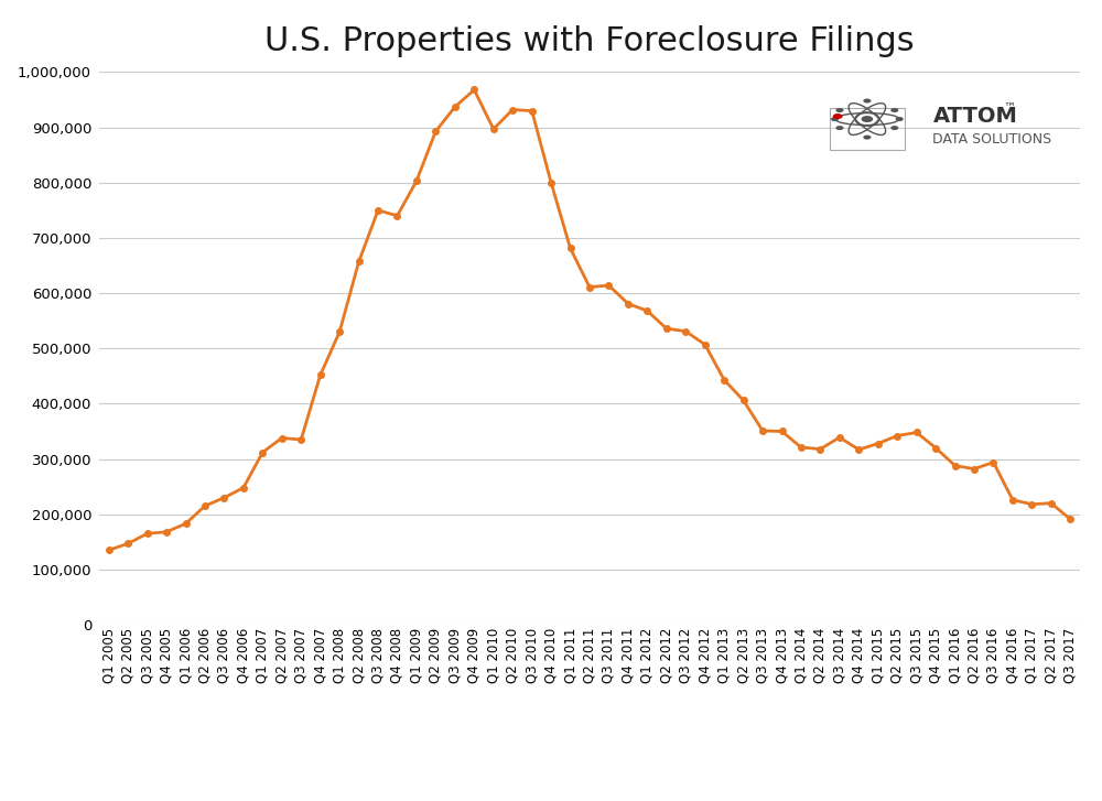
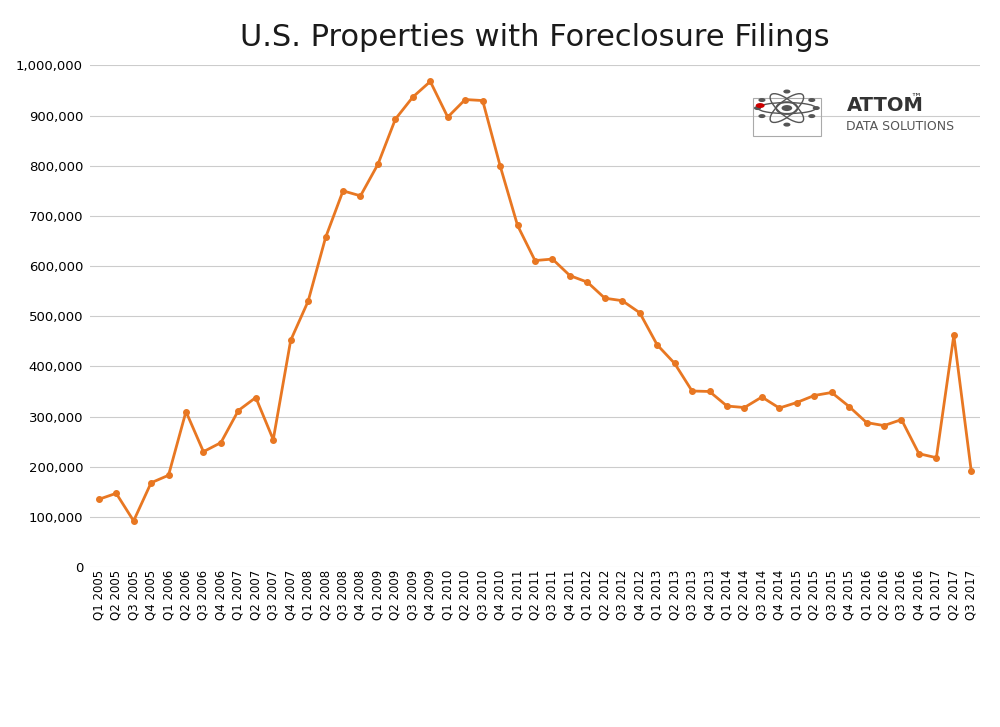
Q3 2005: 165,000 -> 92,000
Q2 2006: 215,000 -> 310,000
Q3 2007: 335,000 -> 254,000
Q2 2017: 220,000 -> 462,000
